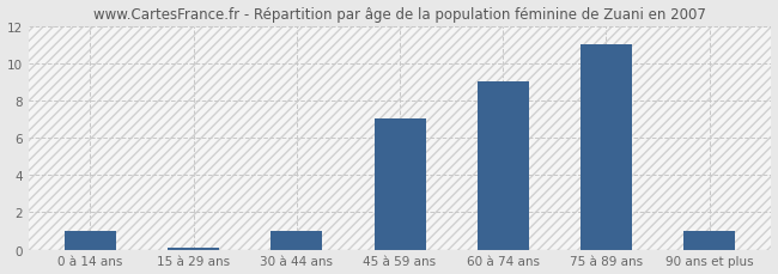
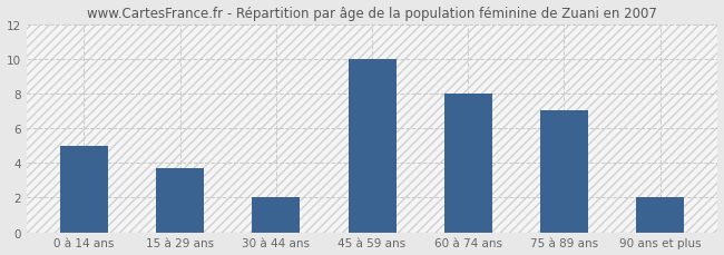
0 à 14 ans: 1.0 -> 5.0
15 à 29 ans: 0.1 -> 3.7
30 à 44 ans: 1.0 -> 2.0
45 à 59 ans: 7.0 -> 10.0
60 à 74 ans: 9.0 -> 8.0
75 à 89 ans: 11.0 -> 7.0
90 ans et plus: 1.0 -> 2.0
